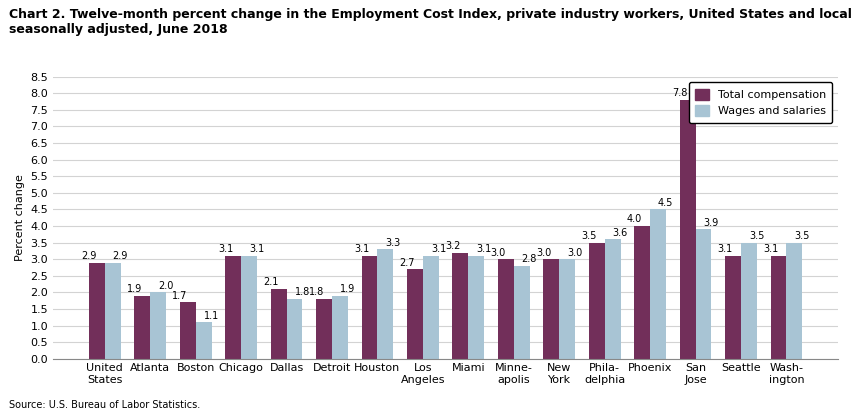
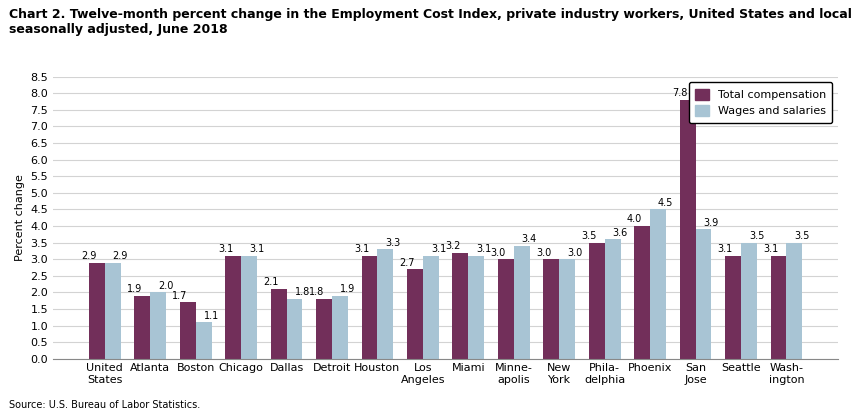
Wages and salaries/Minne- apolis: 2.8 -> 3.4
